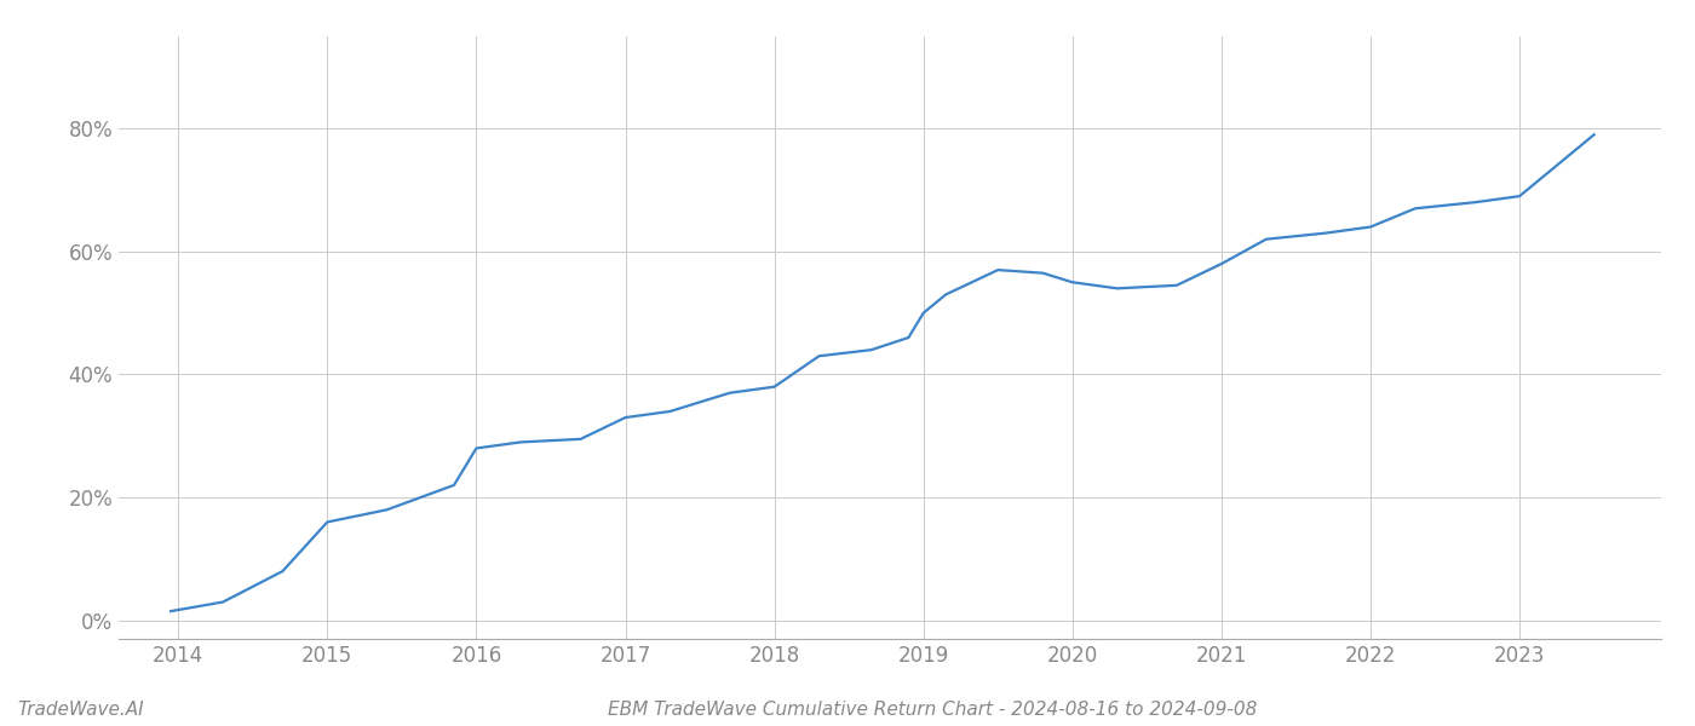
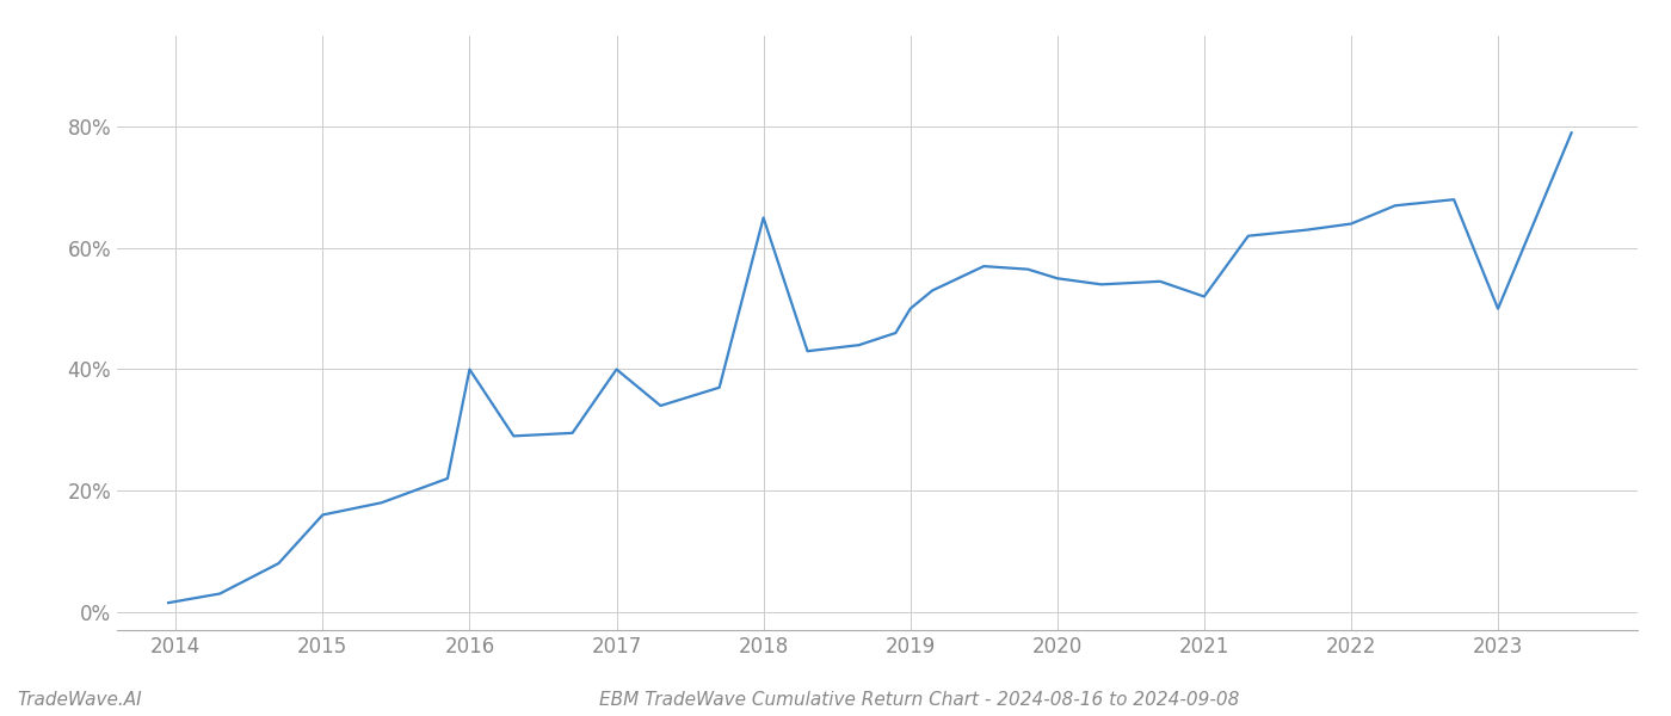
2016: 28.0% -> 40.0%
2017: 33.0% -> 40.0%
2018: 38.0% -> 65.0%
2021: 58.0% -> 52.0%
2023: 69.0% -> 50.0%
